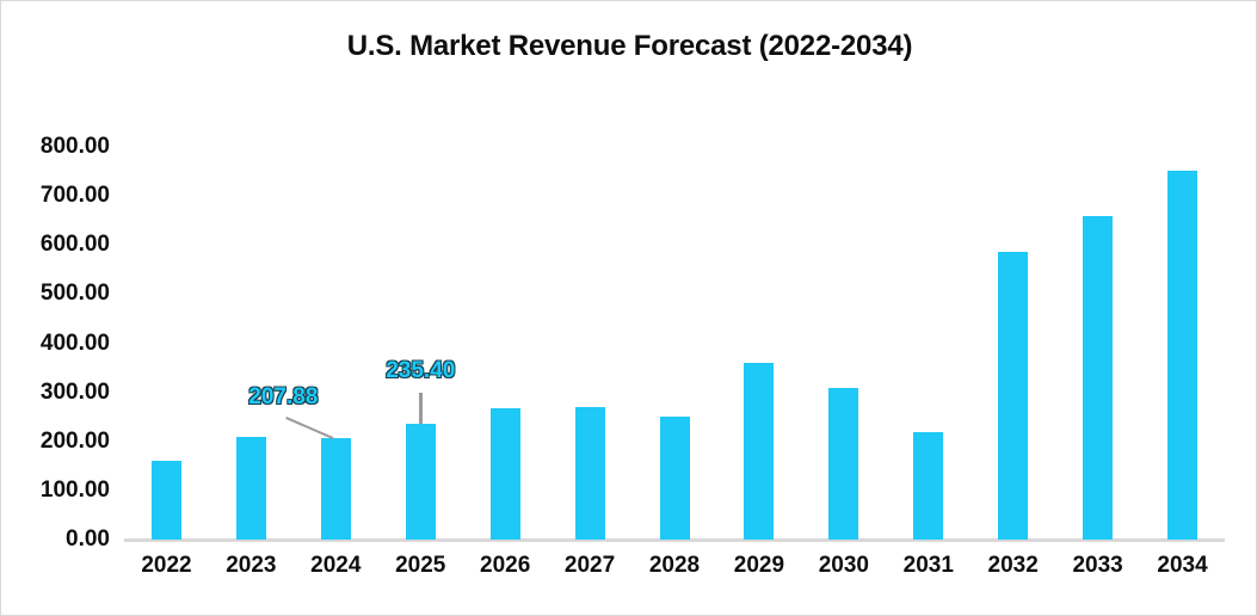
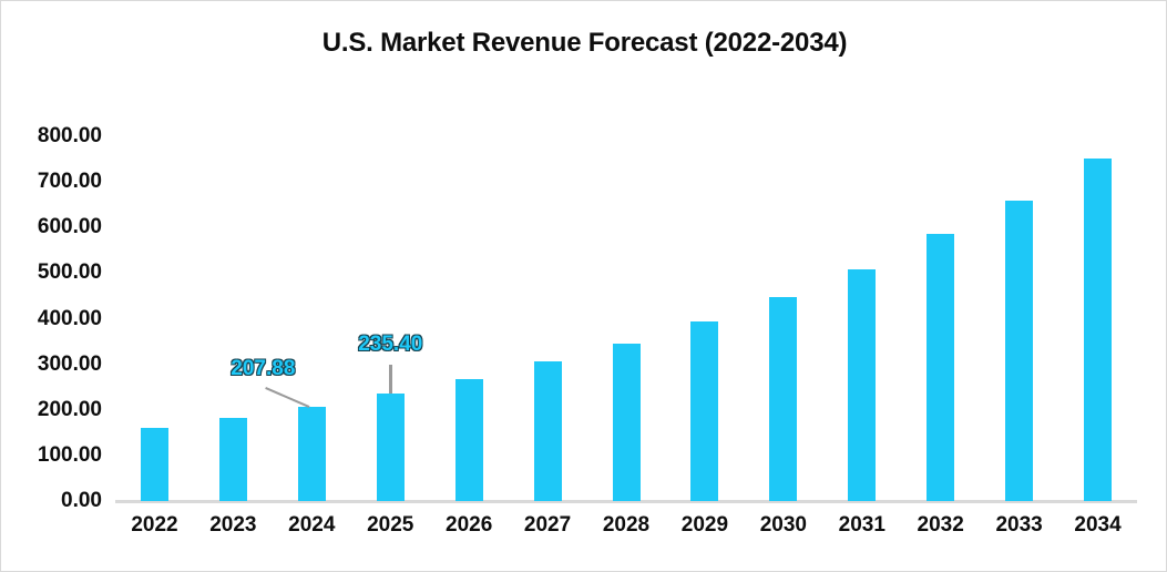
2023: 210 -> 180
2027: 270 -> 310
2028: 250 -> 350
2029: 360 -> 390
2030: 310 -> 450
2031: 220 -> 510
